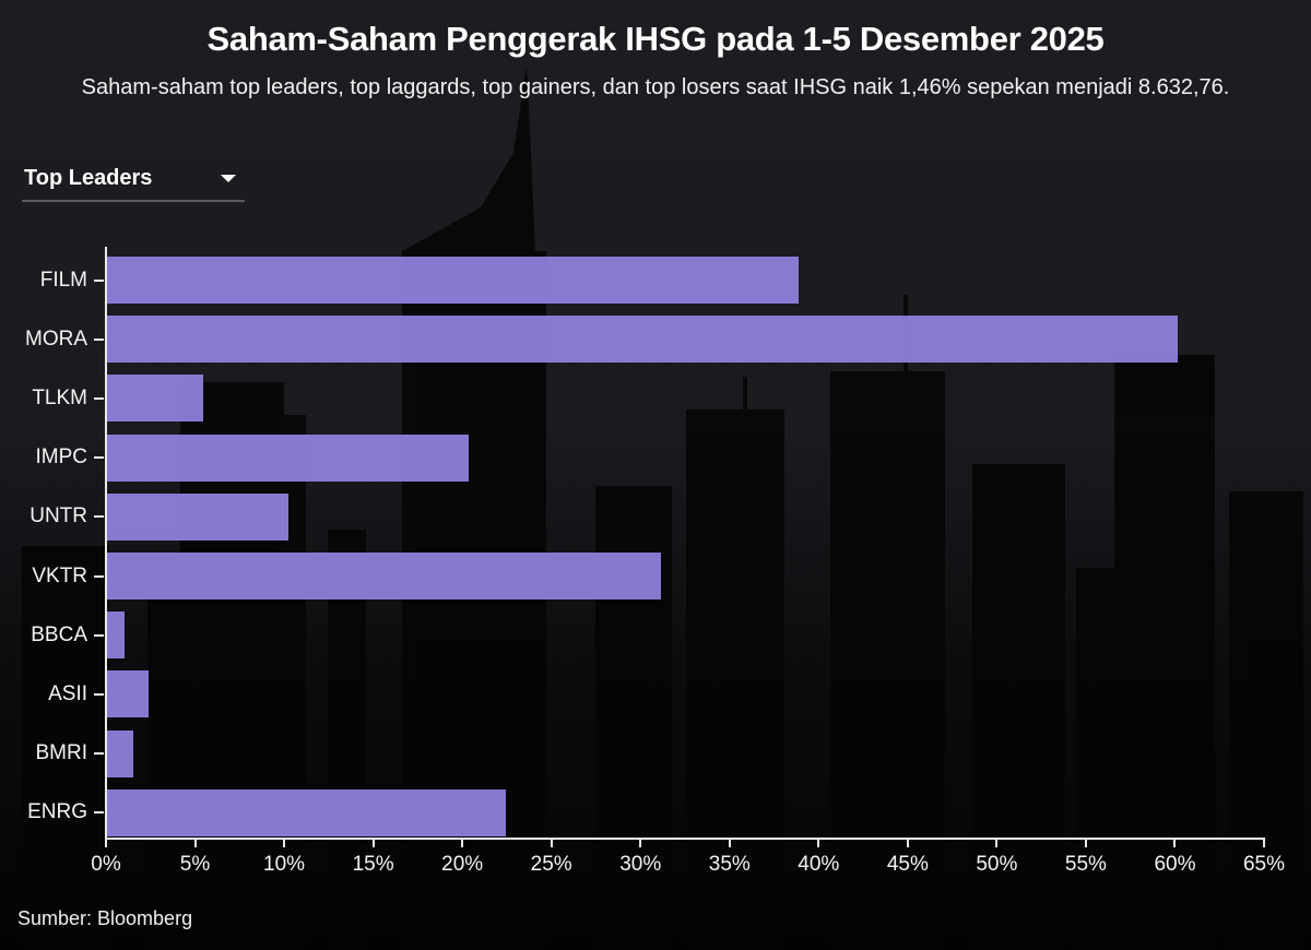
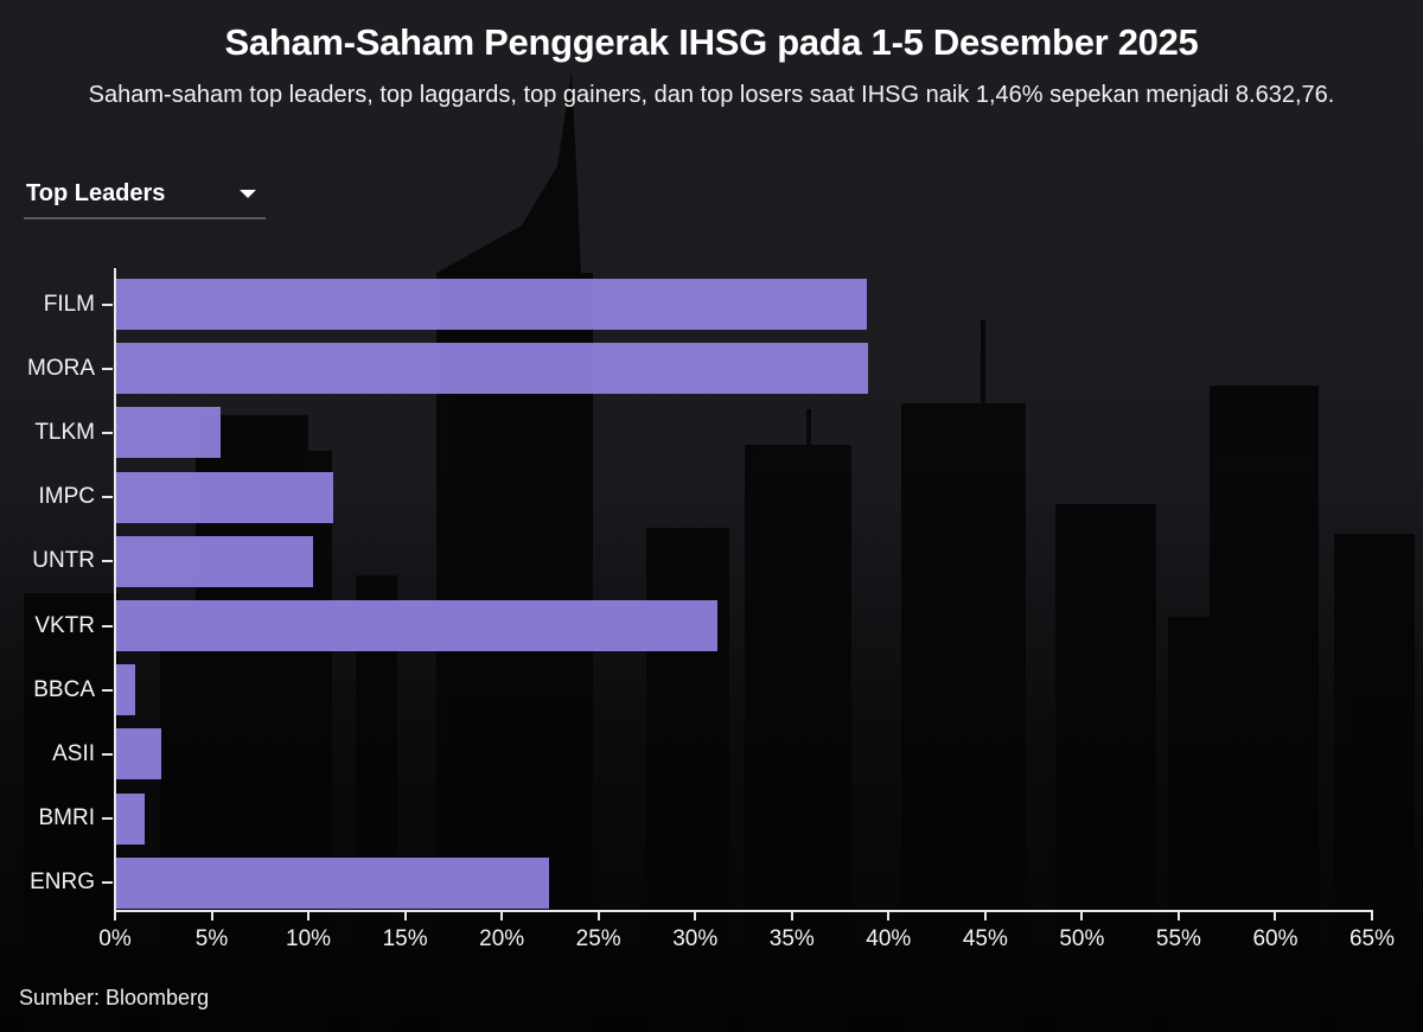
MORA: 60.1% -> 38.9%
IMPC: 20.3% -> 11.2%
